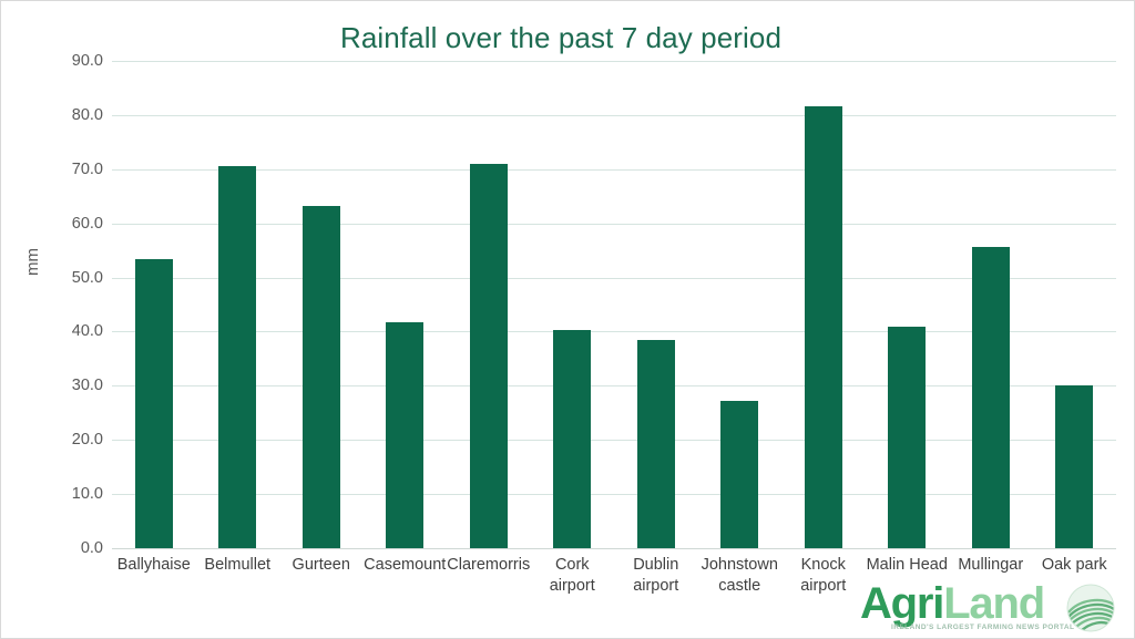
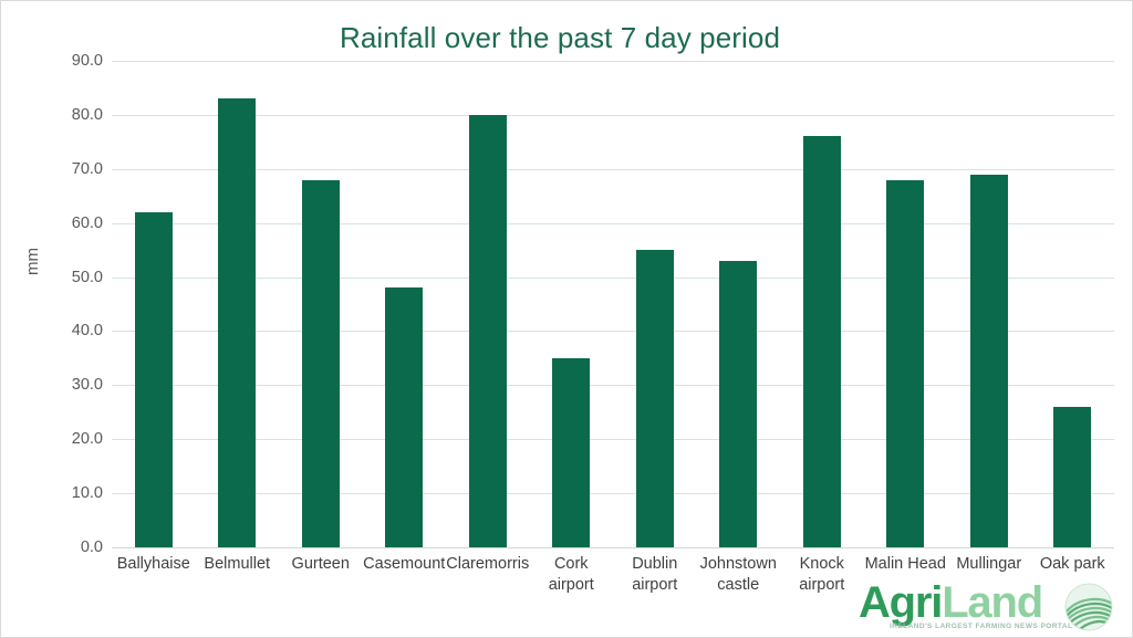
Ballyhaise: 53 -> 62
Belmullet: 70 -> 83
Gurteen: 63 -> 68
Casemount: 42 -> 48
Claremorris: 71 -> 80
Cork airport: 40 -> 35
Dublin airport: 38 -> 55
Johnstown castle: 27 -> 53
Knock airport: 82 -> 76
Malin Head: 41 -> 68
Mullingar: 56 -> 69
Oak park: 30 -> 26
